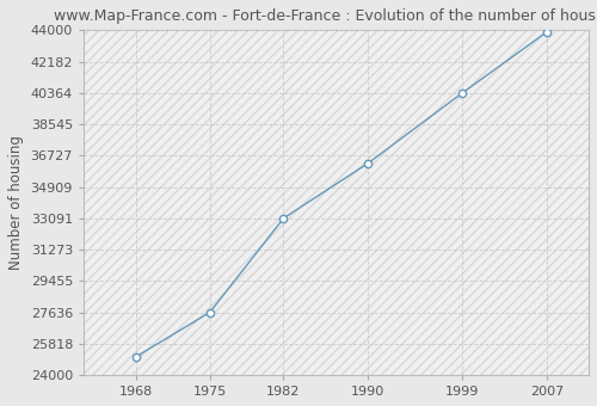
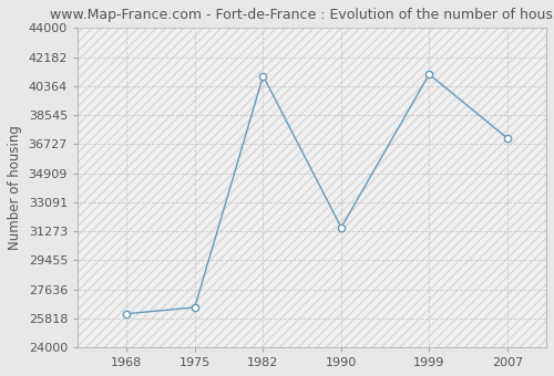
1968: 25100 -> 26100
1975: 27600 -> 26500
1982: 33100 -> 41000
1990: 36300 -> 31500
1999: 40400 -> 41100
2007: 43900 -> 37100
